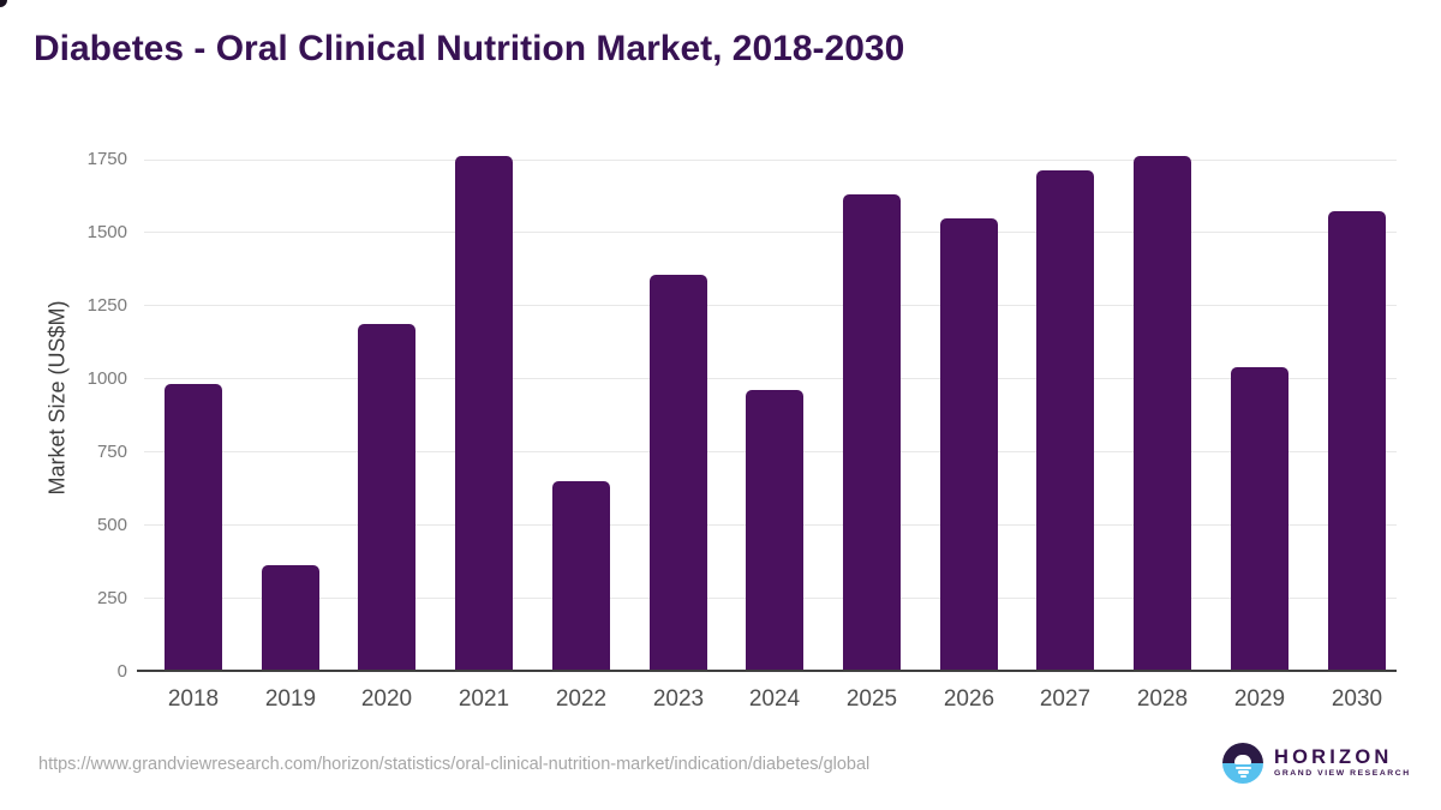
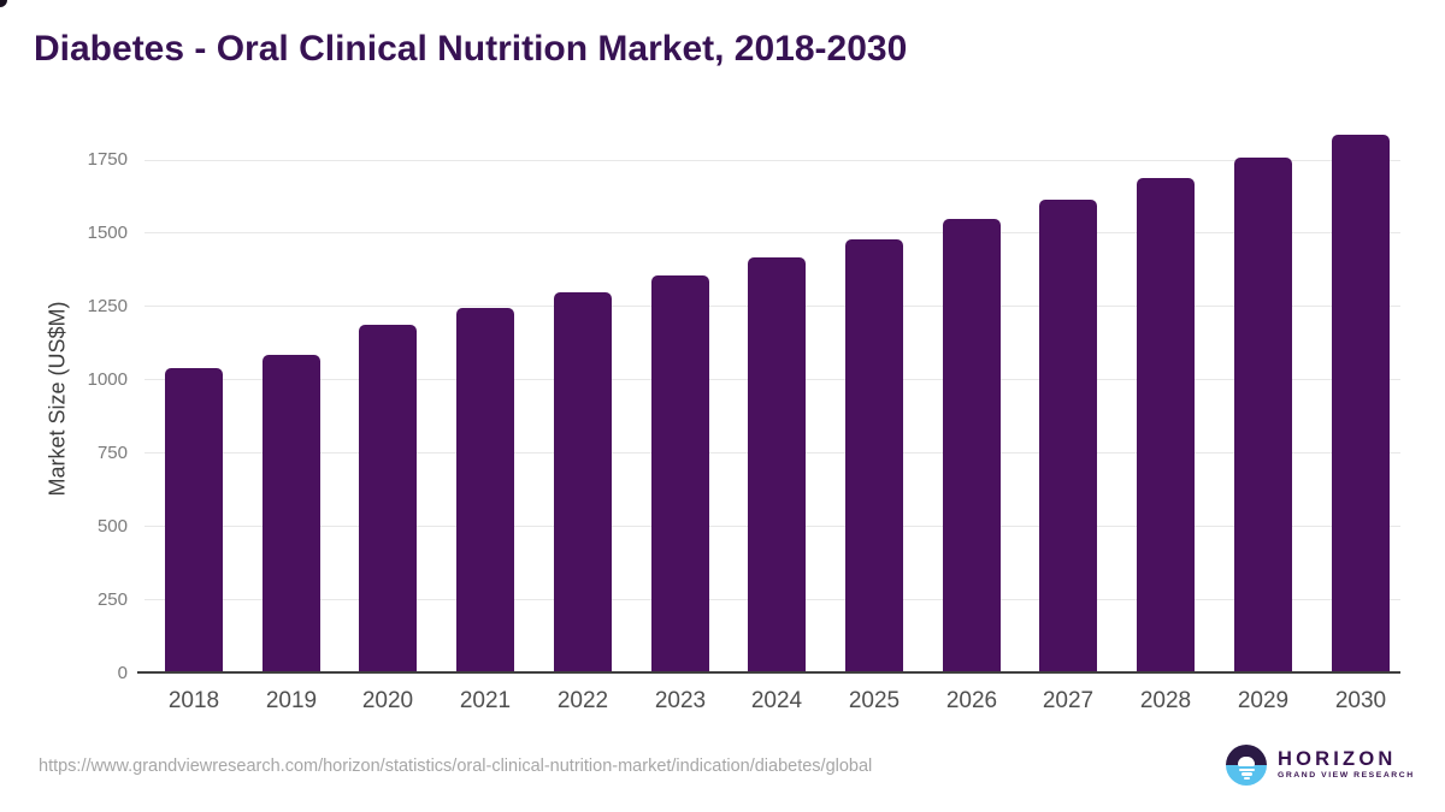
2018: 980 -> 1040
2019: 360 -> 1080
2021: 1760 -> 1240
2022: 650 -> 1300
2024: 960 -> 1420
2025: 1630 -> 1480
2027: 1710 -> 1610
2028: 1760 -> 1690
2029: 1040 -> 1760
2030: 1570 -> 1840
